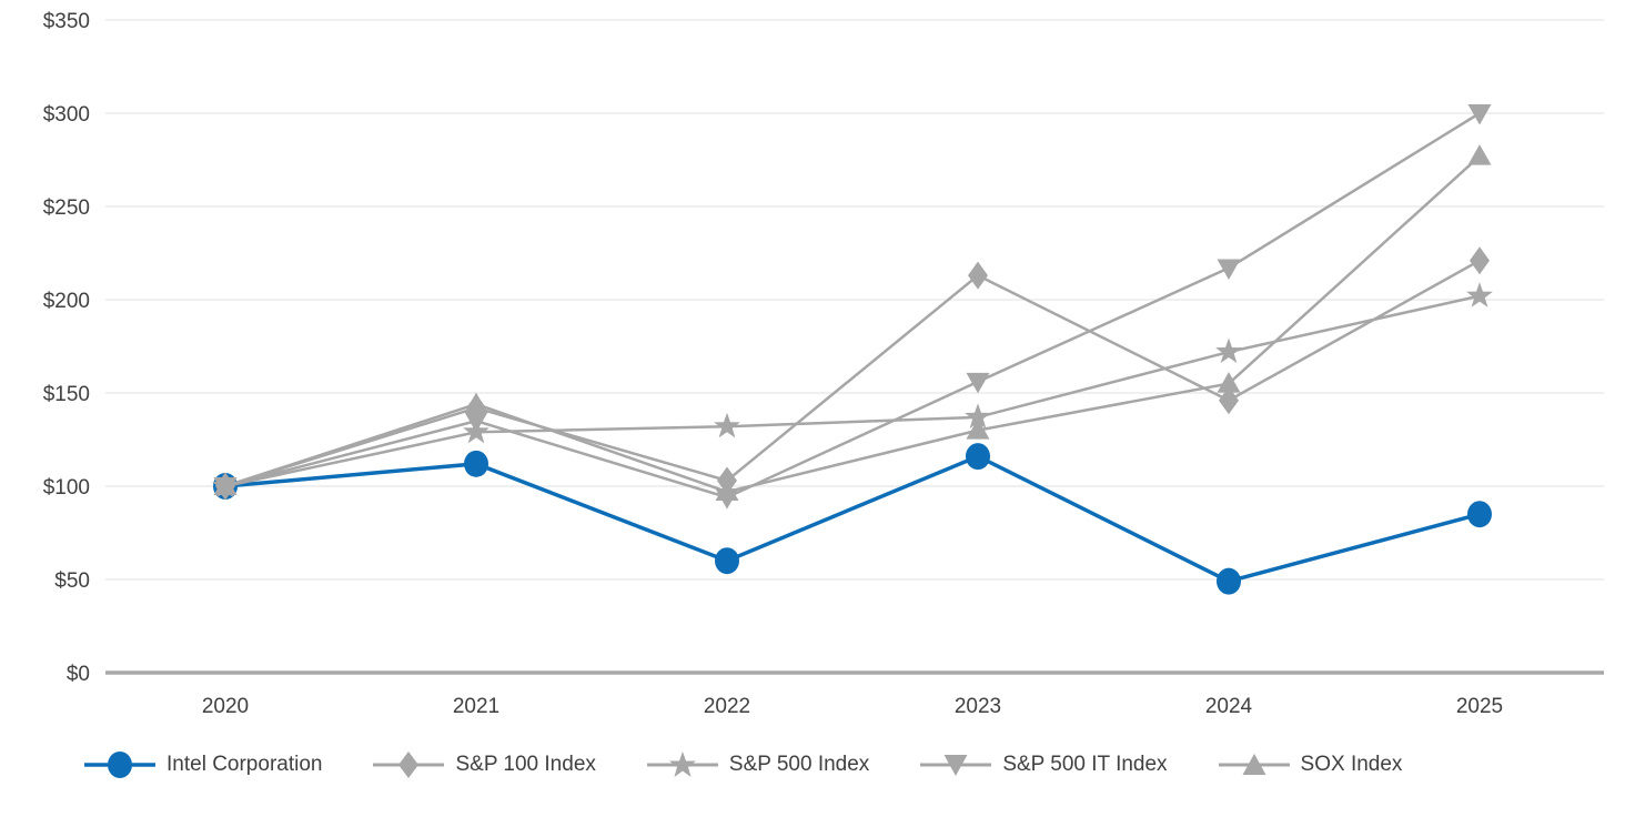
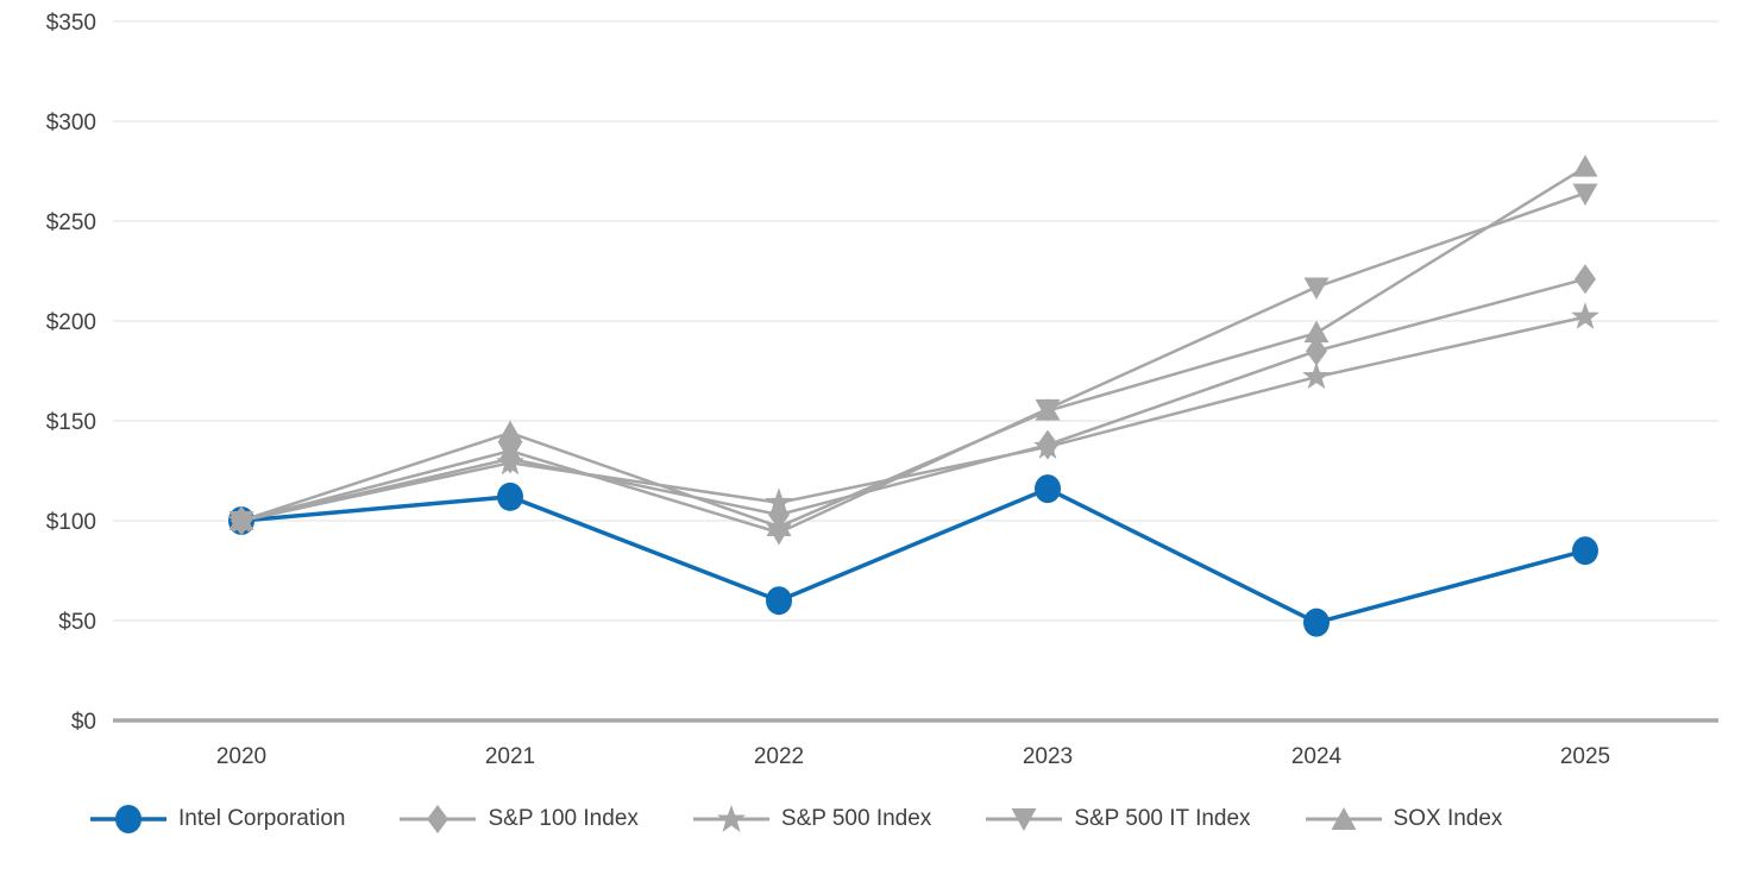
S&P 100 Index/2021: $142 -> $131
S&P 500 Index/2022: $132 -> $109
S&P 100 Index/2023: $213 -> $138
SOX Index/2023: $130 -> $155
S&P 100 Index/2024: $146 -> $185
SOX Index/2024: $155 -> $194
S&P 500 IT Index/2025: $300 -> $264
